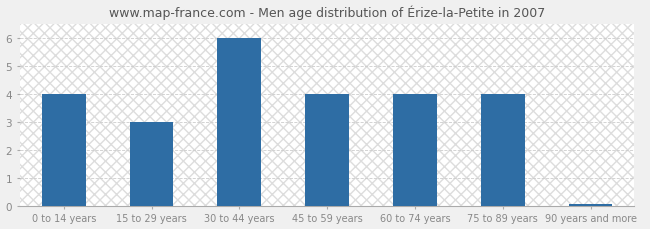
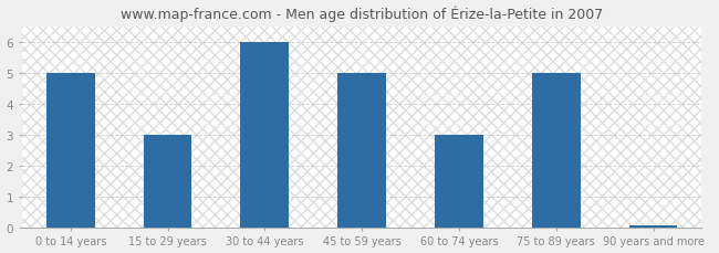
0 to 14 years: 4.00 -> 5.00
45 to 59 years: 4.00 -> 5.00
60 to 74 years: 4.00 -> 3.00
75 to 89 years: 4.00 -> 5.00
